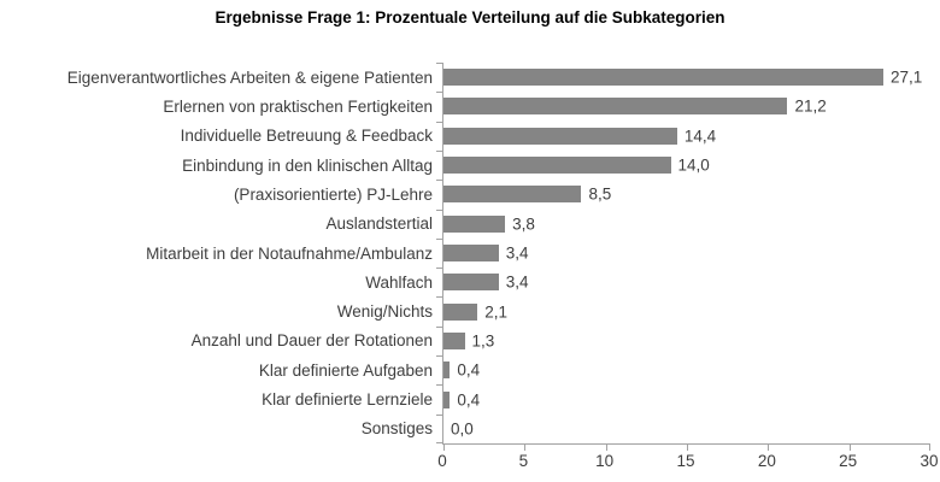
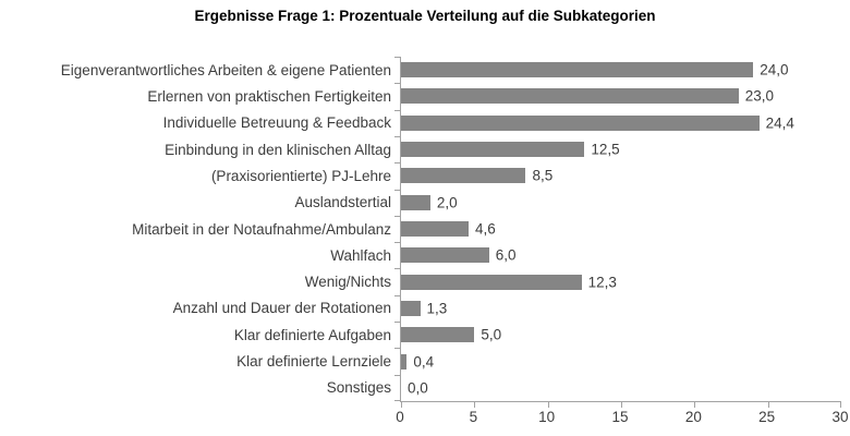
Eigenverantwortliches Arbeiten & eigene Patienten: 27,1 -> 24,0
Erlernen von praktischen Fertigkeiten: 21,2 -> 23,0
Individuelle Betreuung & Feedback: 14,4 -> 24,4
Einbindung in den klinischen Alltag: 14,0 -> 12,5
Auslandstertial: 3,8 -> 2,0
Mitarbeit in der Notaufnahme/Ambulanz: 3,4 -> 4,6
Wahlfach: 3,4 -> 6,0
Wenig/Nichts: 2,1 -> 12,3
Klar definierte Aufgaben: 0,4 -> 5,0
